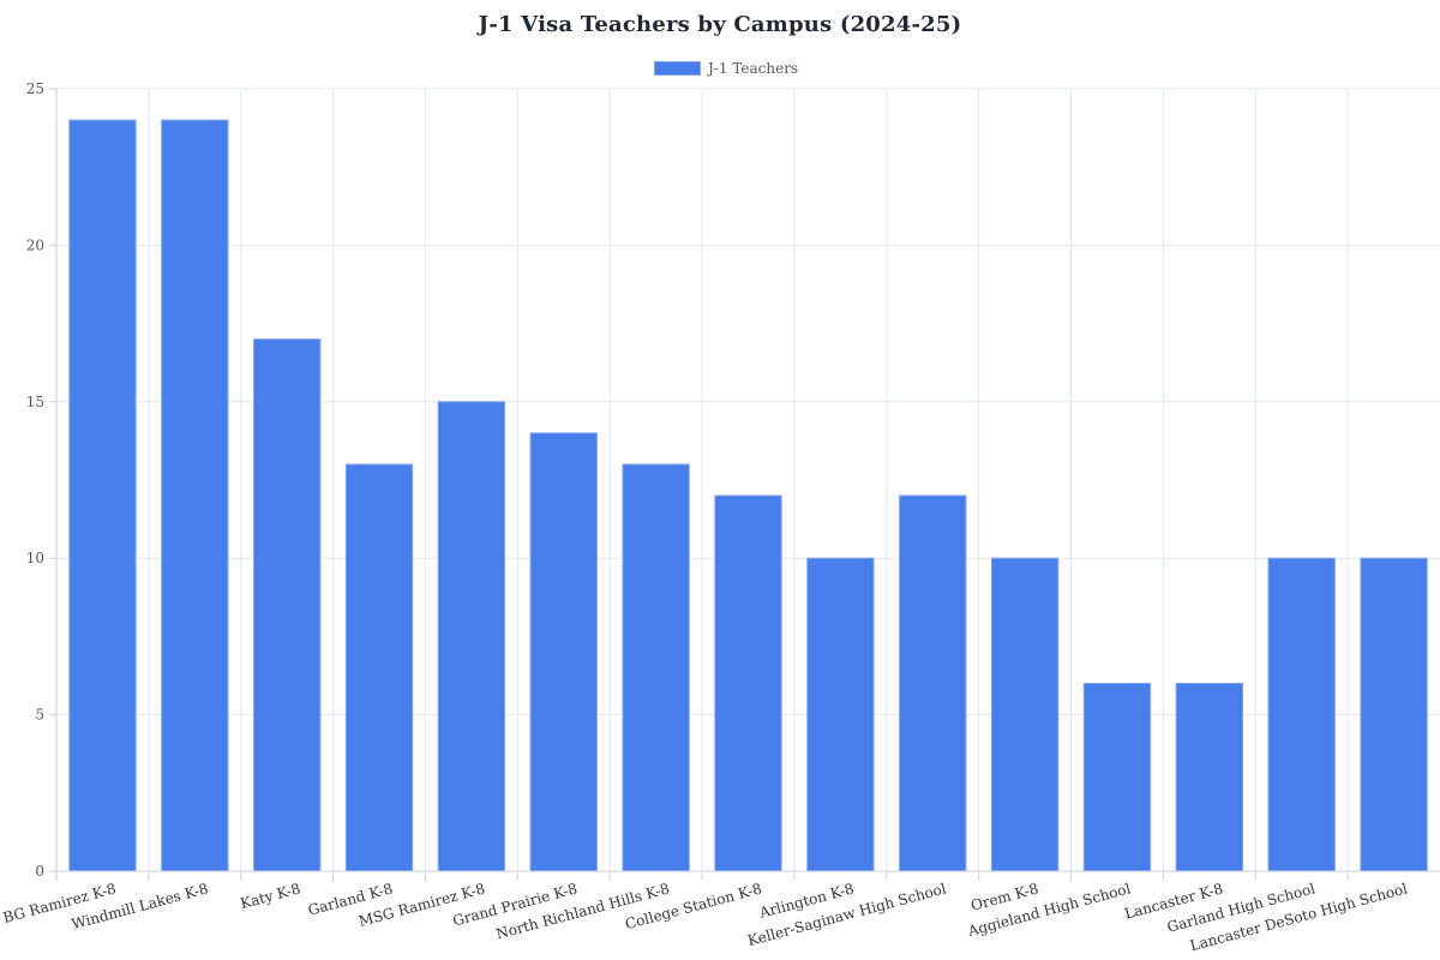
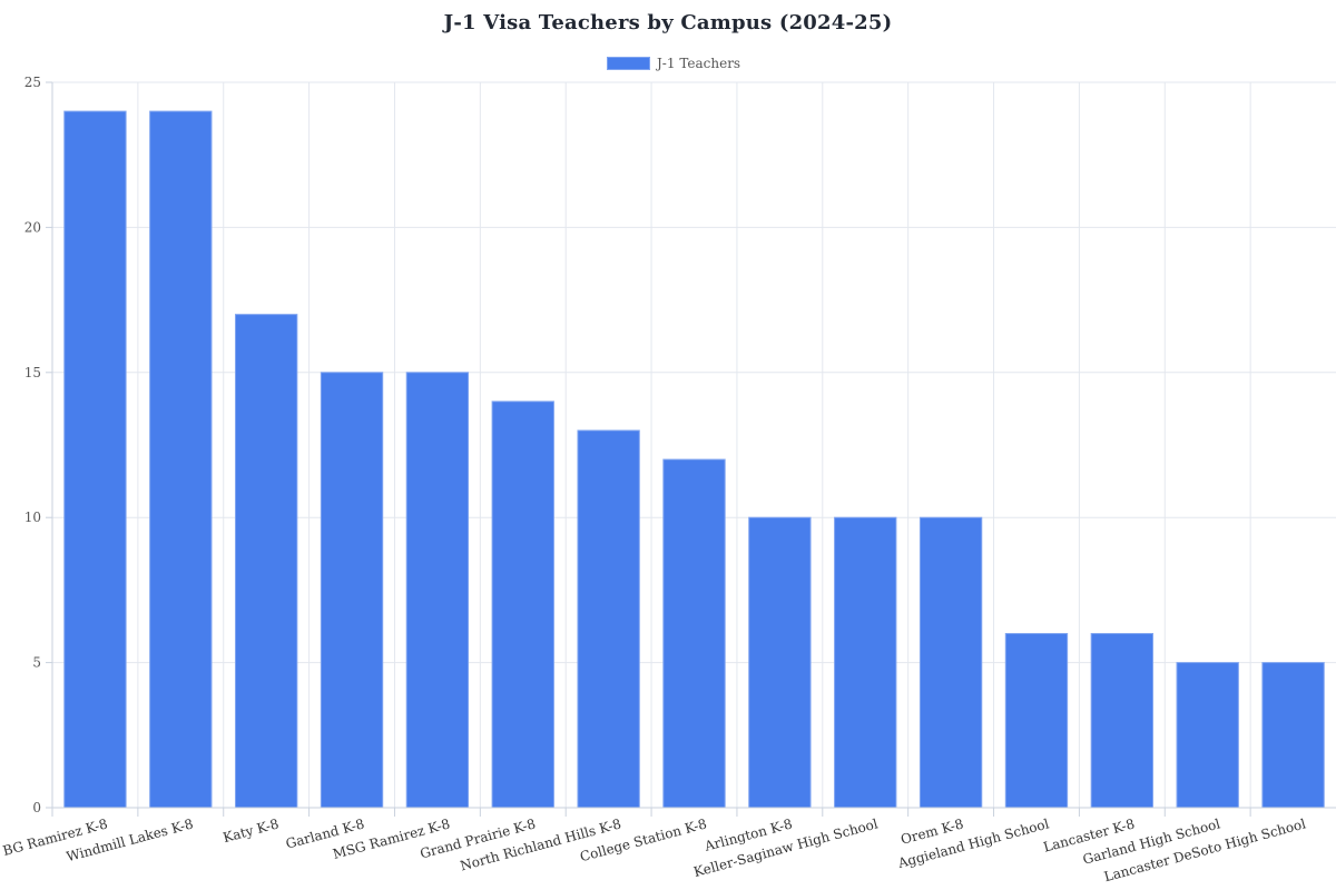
Garland K-8: 13 -> 15
Keller-Saginaw High School: 12 -> 10
Garland High School: 10 -> 5
Lancaster DeSoto High School: 10 -> 5
